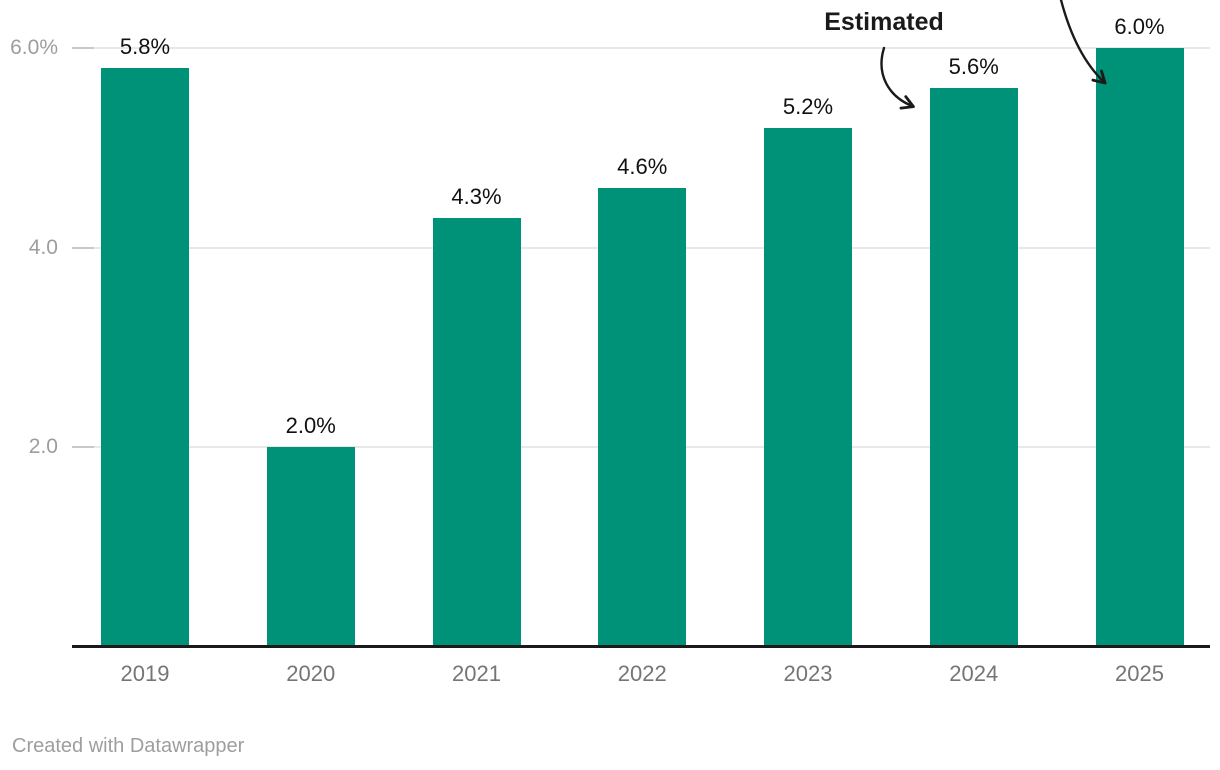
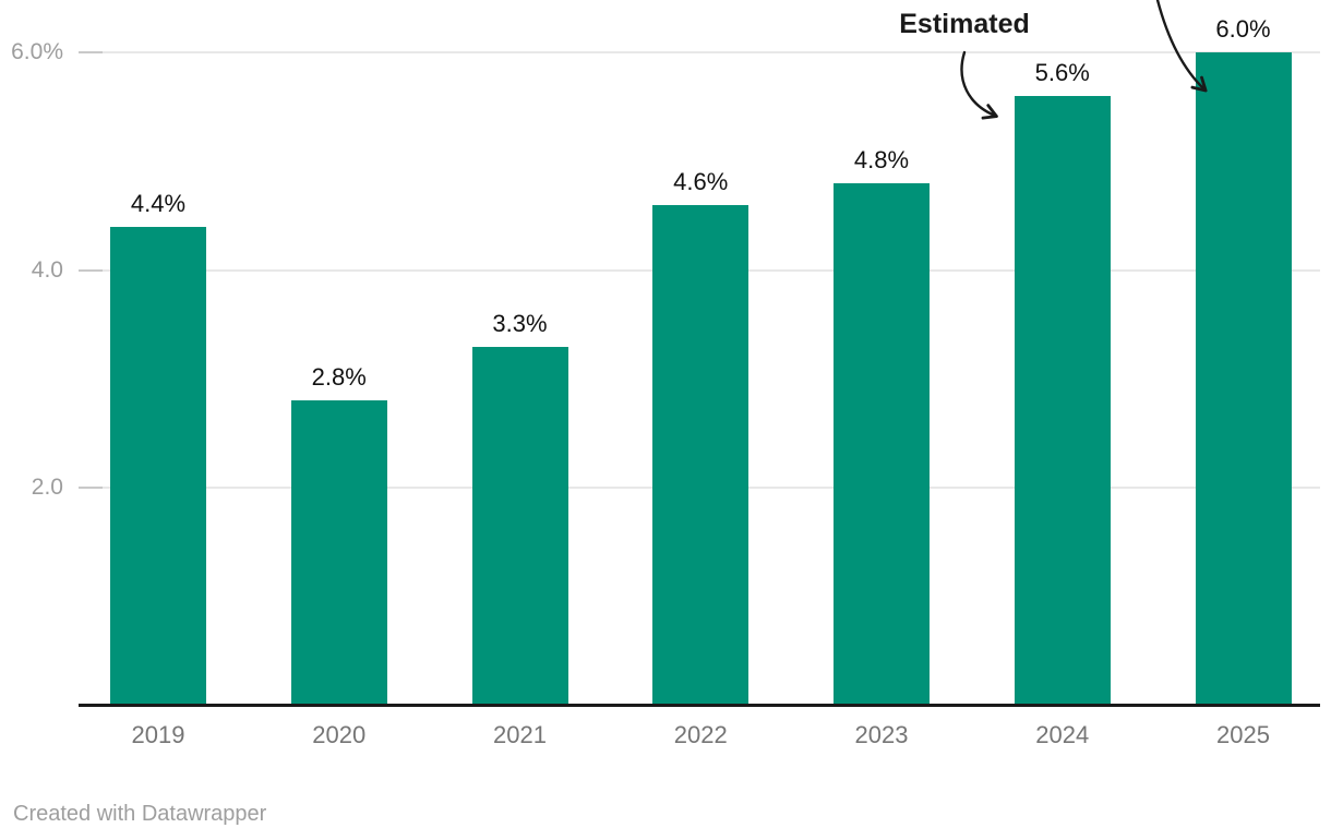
2019: 5.8% -> 4.4%
2020: 2.0% -> 2.8%
2021: 4.3% -> 3.3%
2023: 5.2% -> 4.8%
